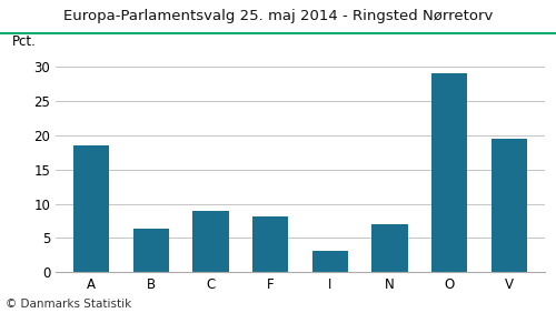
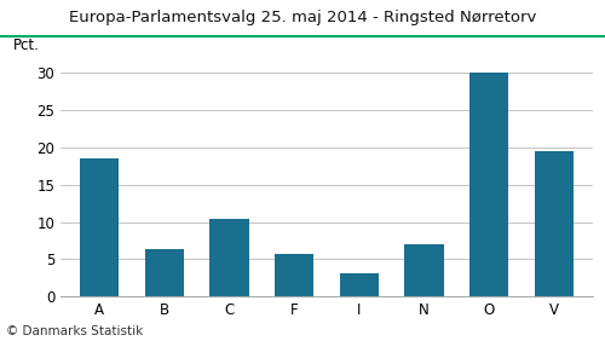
C: 9.0 -> 10.4
F: 8.1 -> 5.8
O: 29.0 -> 30.0
